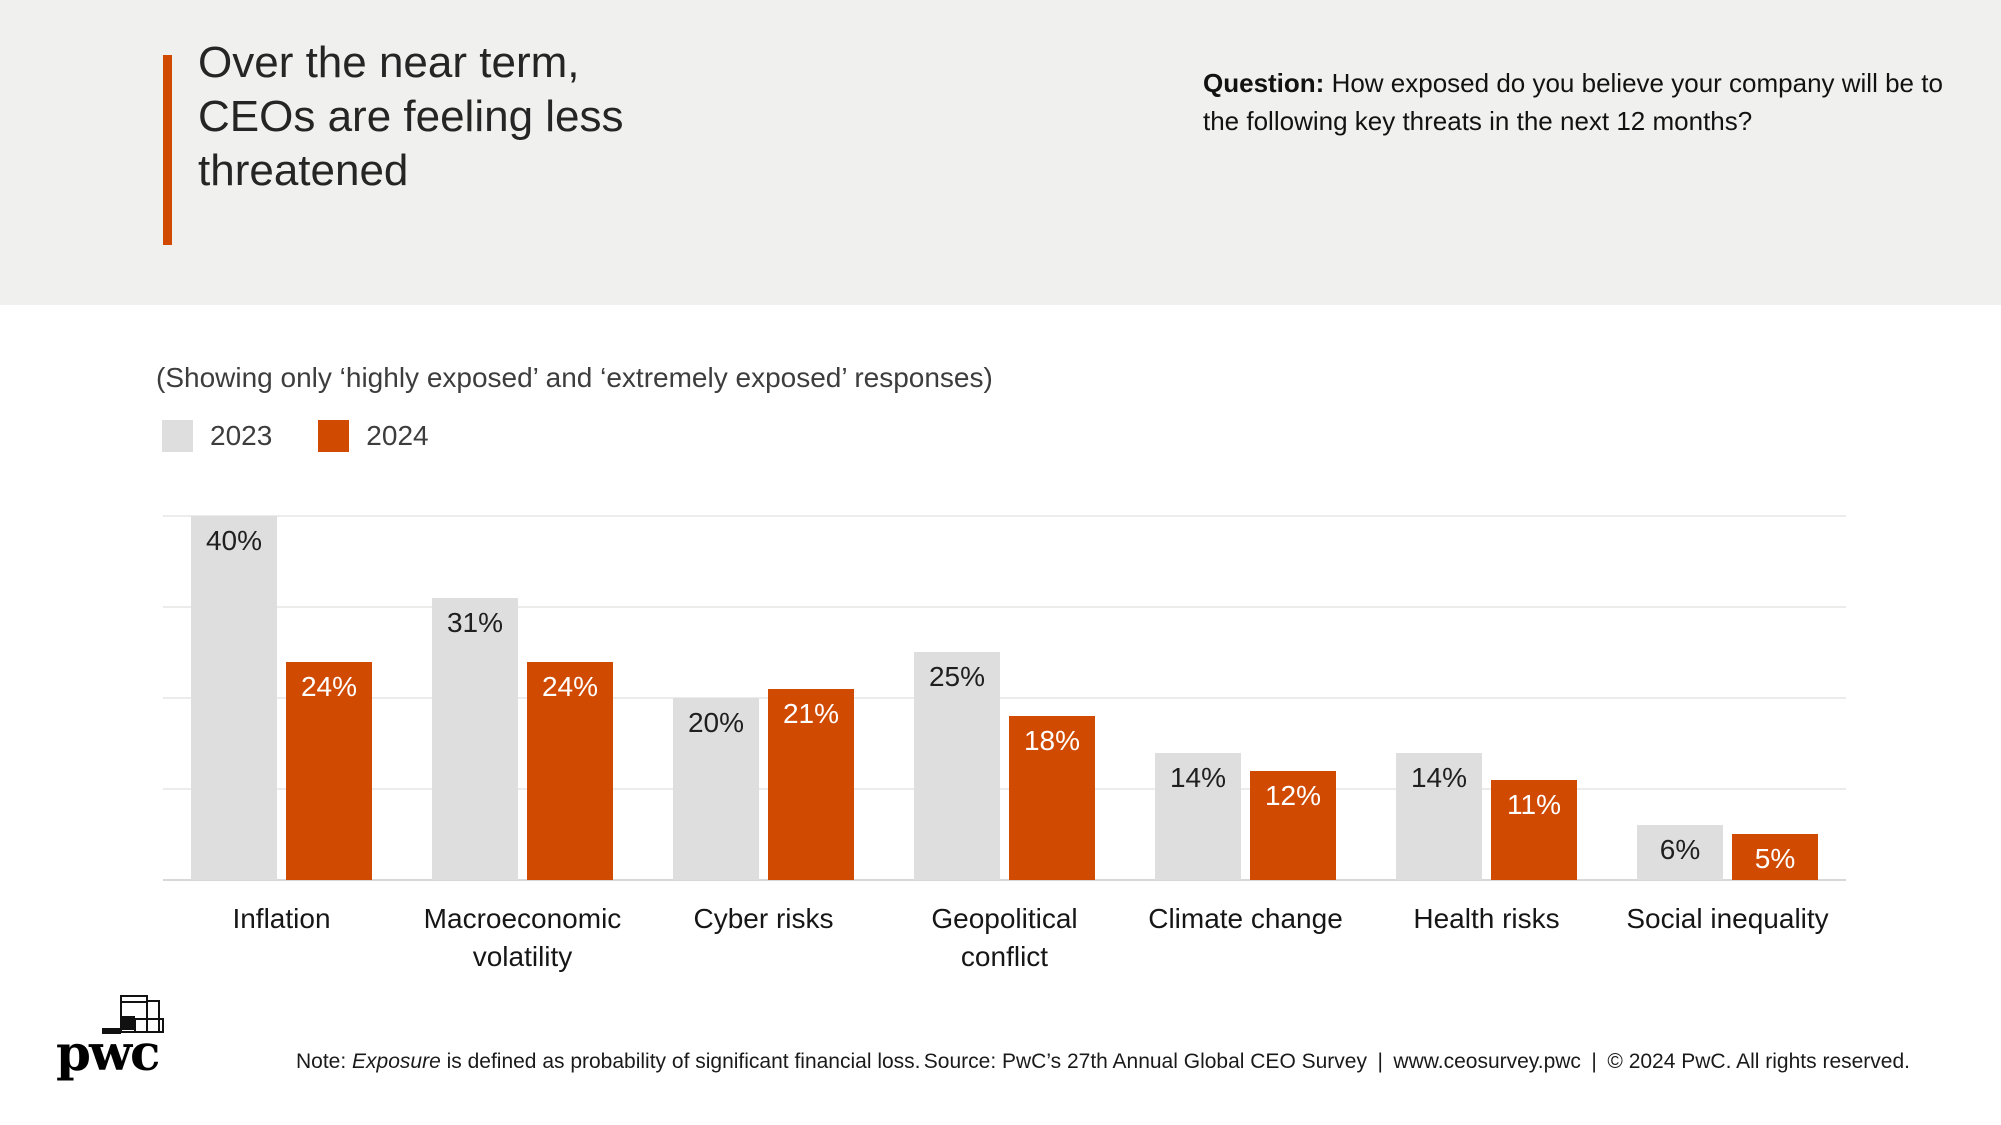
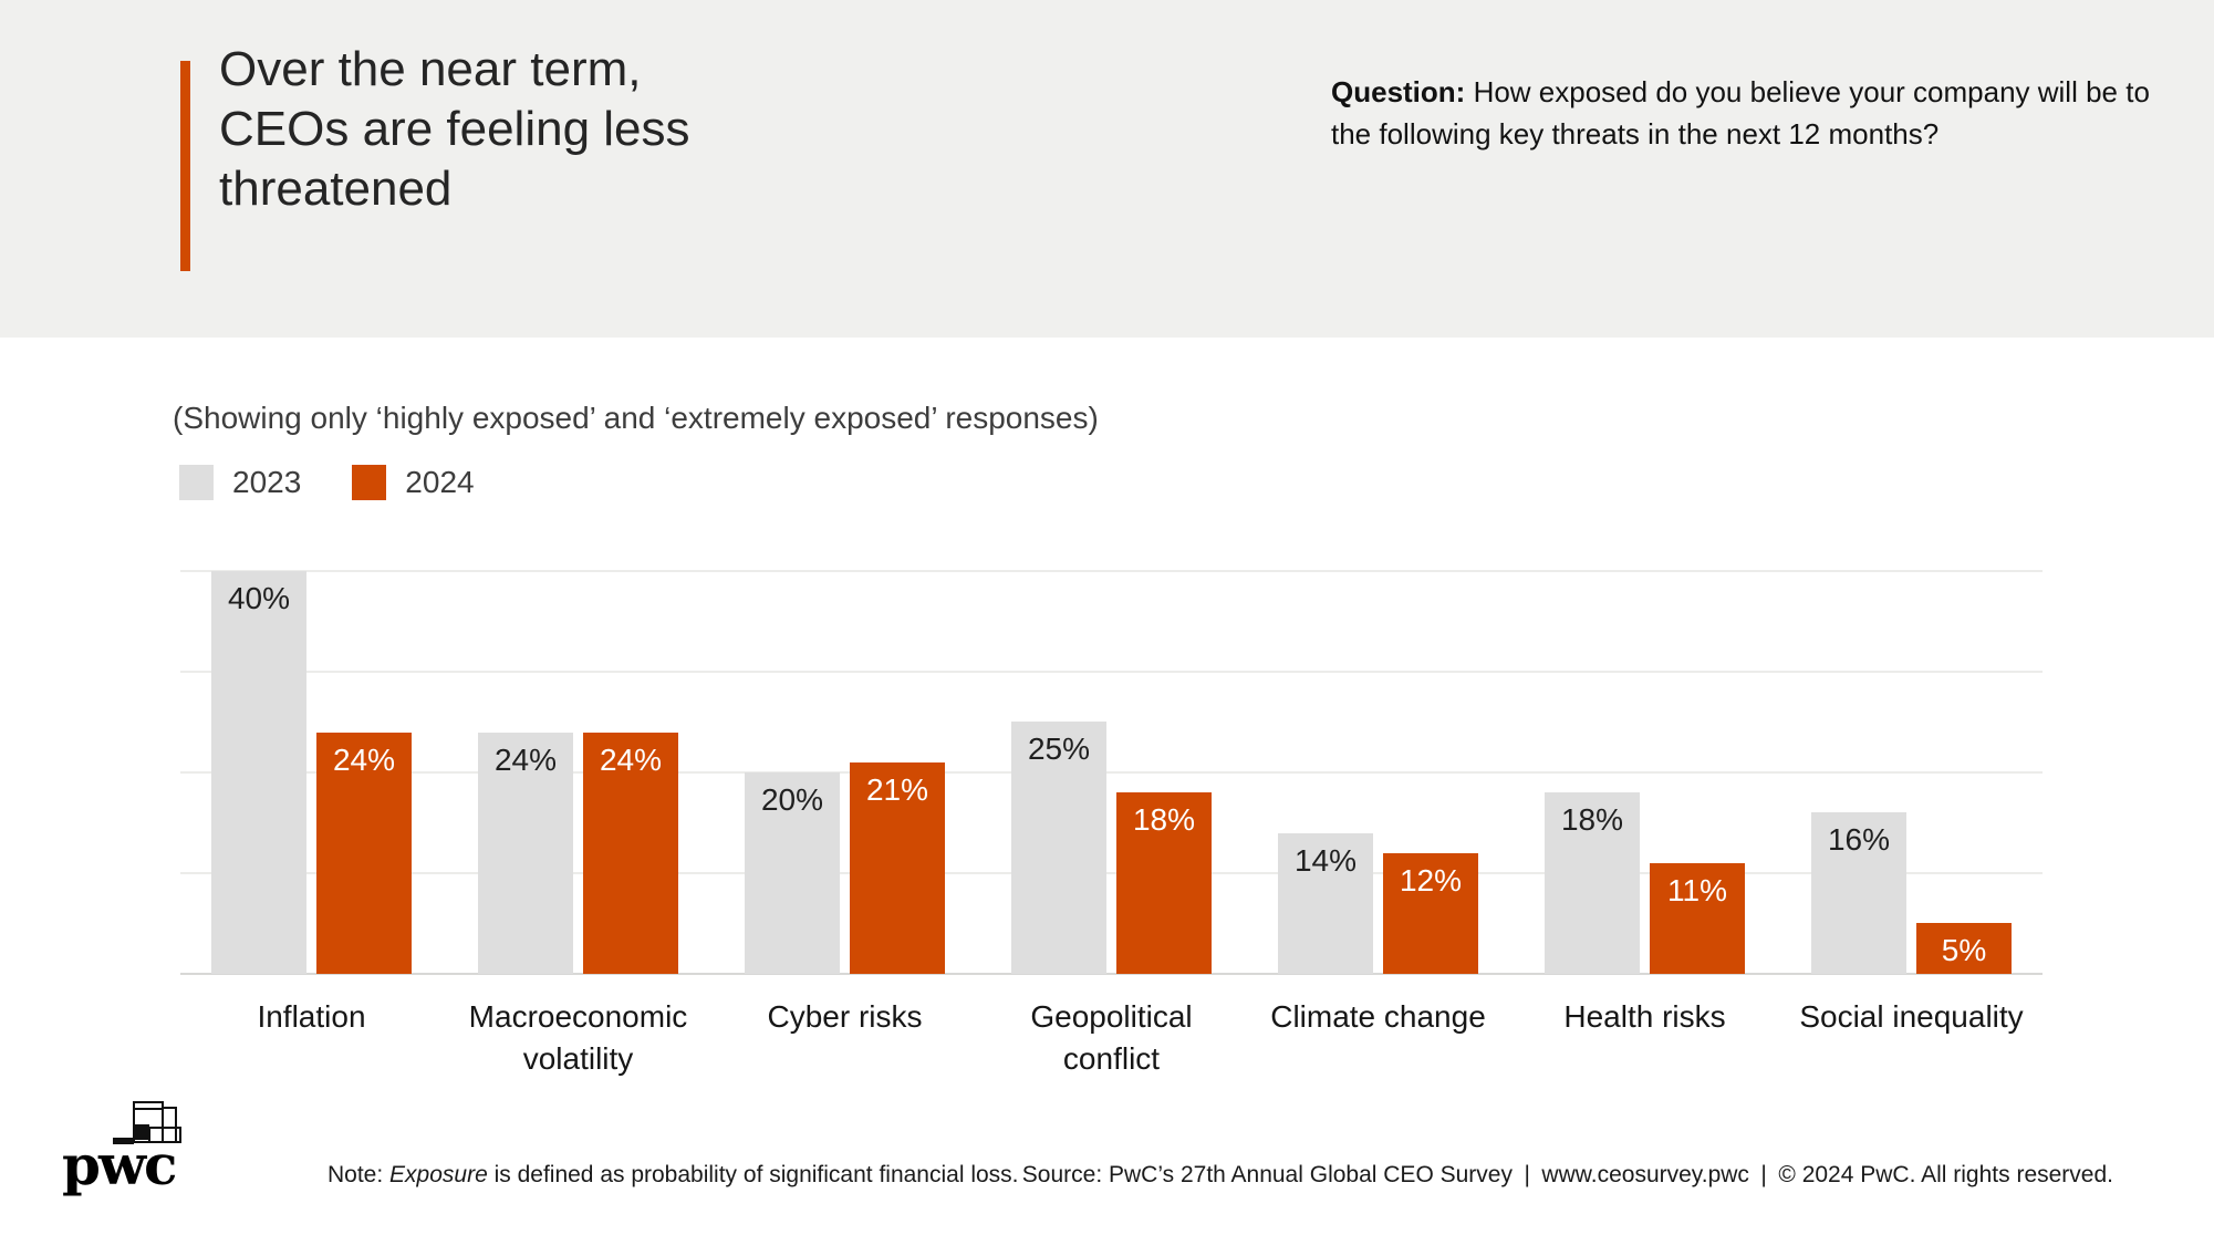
2023/Macroeconomic volatility: 31% -> 24%
2023/Health risks: 14% -> 18%
2023/Social inequality: 6% -> 16%
